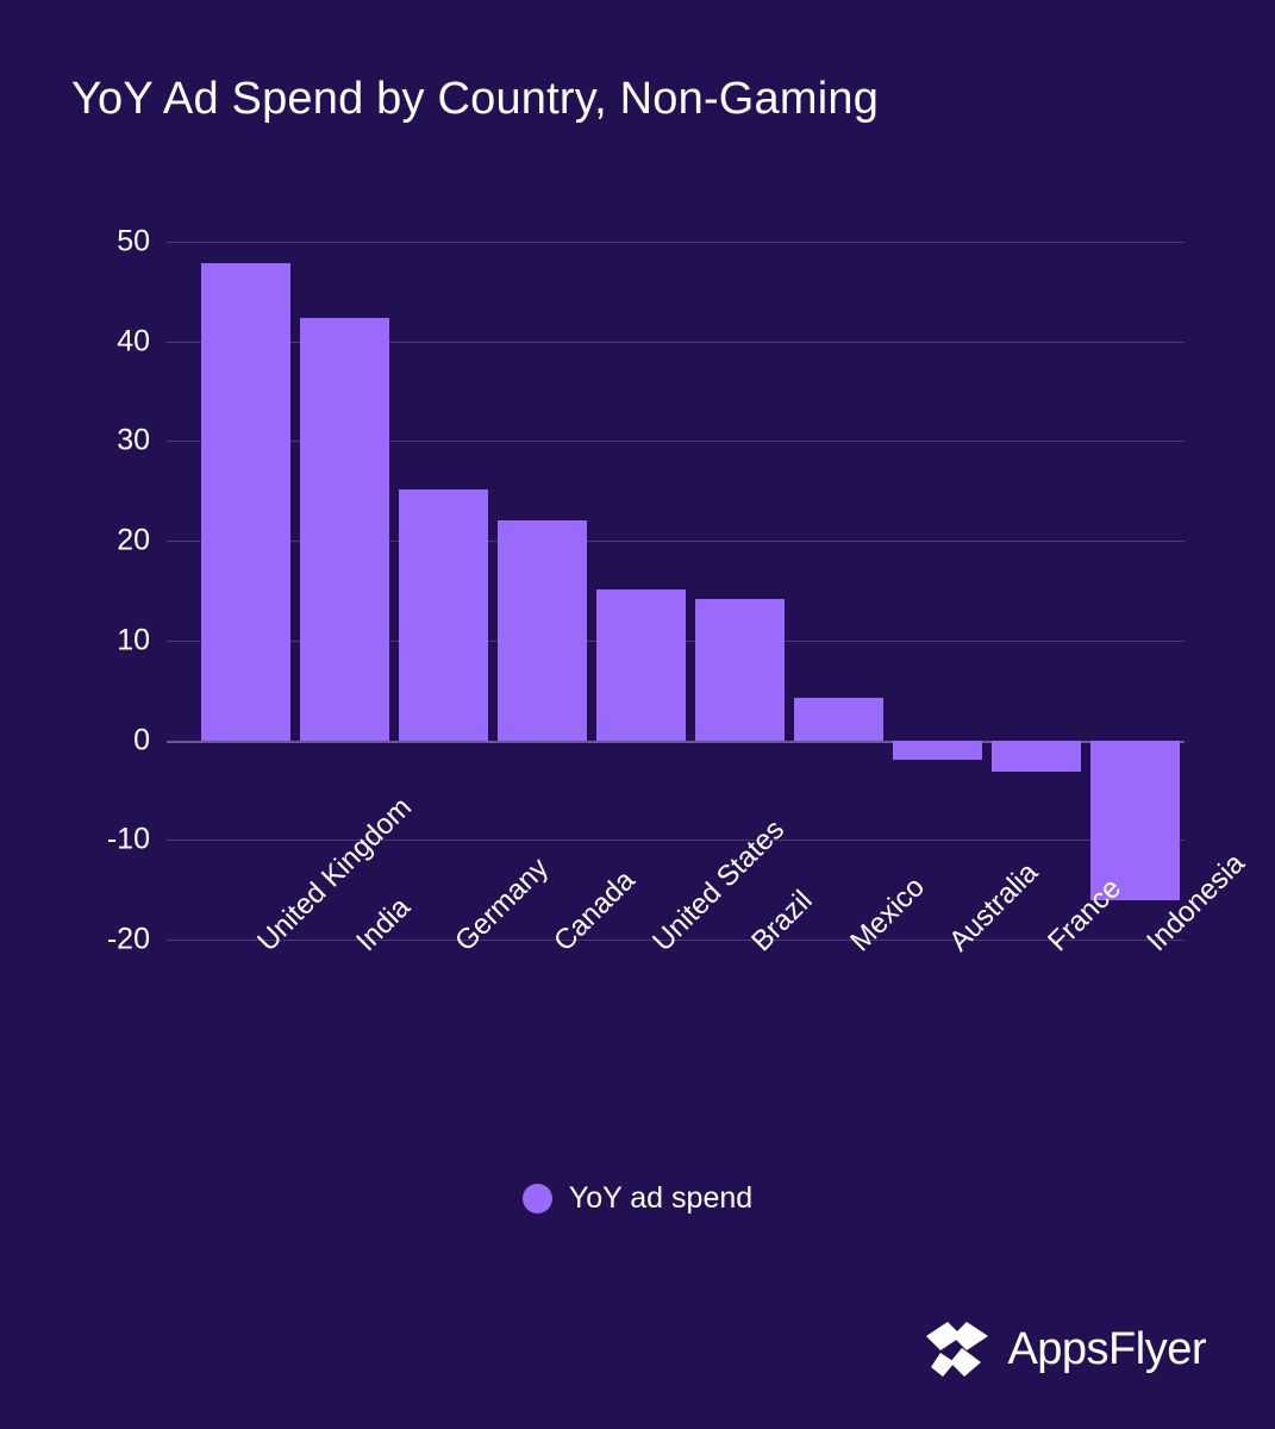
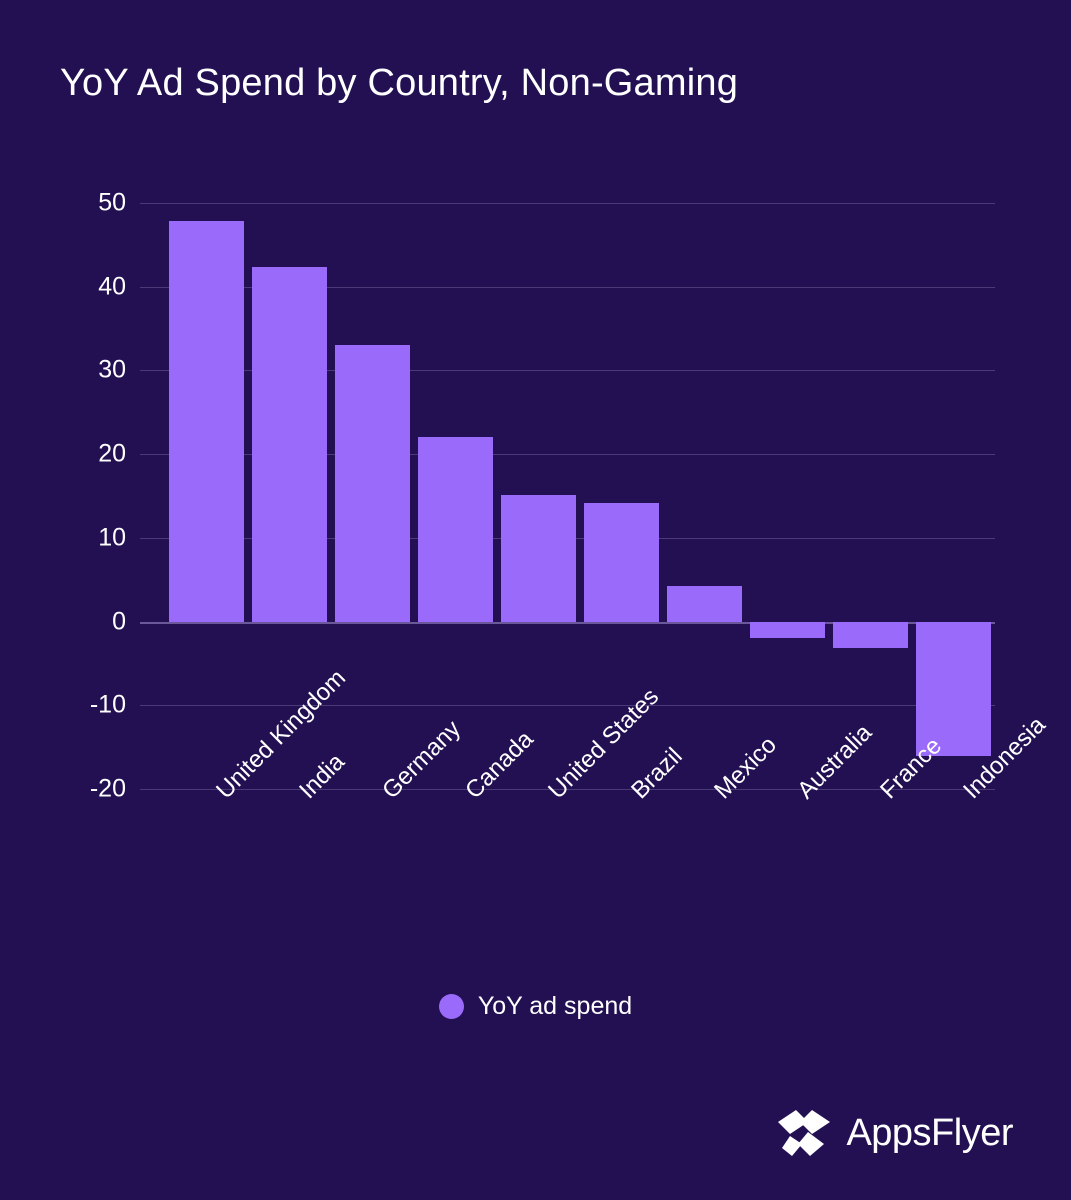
Germany: 25 -> 33
